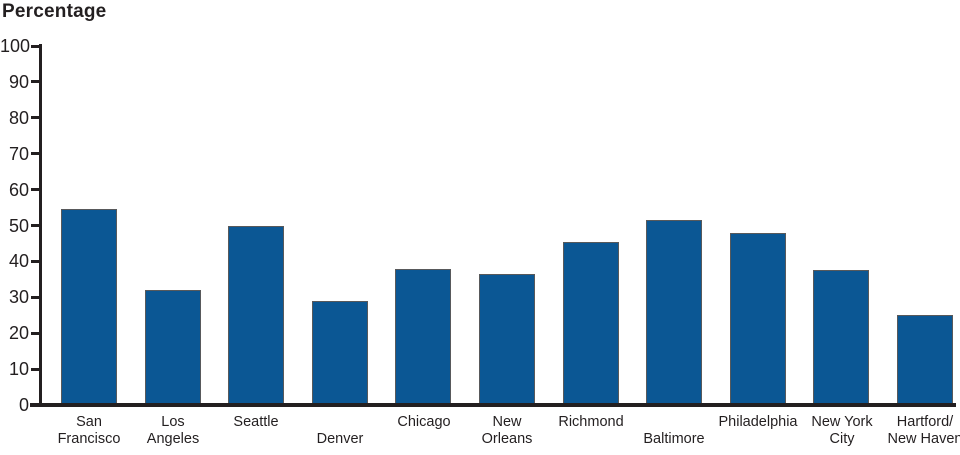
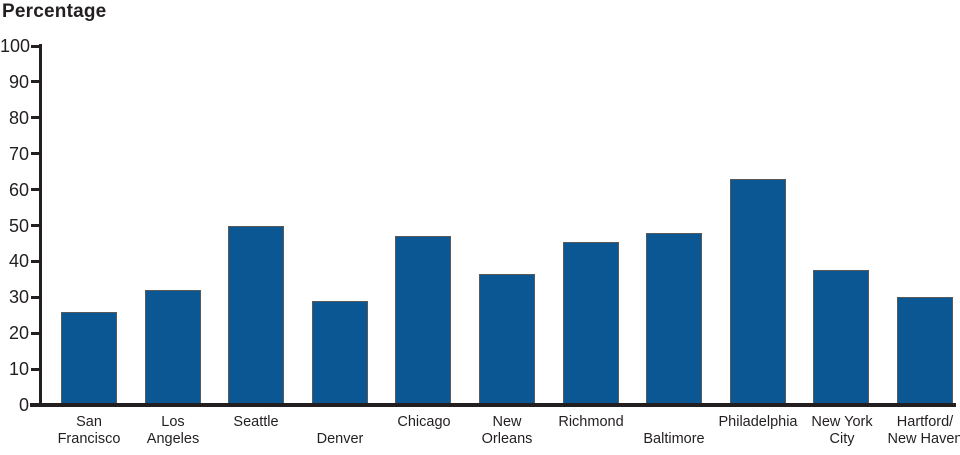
San Francisco: 54 -> 26
Chicago: 38 -> 47
Baltimore: 52 -> 48
Philadelphia: 48 -> 63
Hartford/New Haven: 25 -> 30
